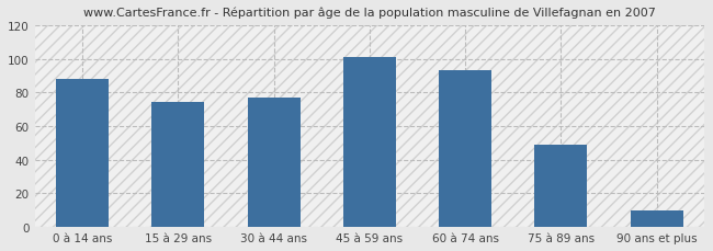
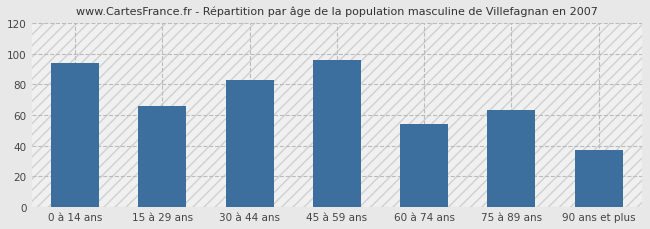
0 à 14 ans: 88 -> 94
15 à 29 ans: 74 -> 66
30 à 44 ans: 77 -> 83
45 à 59 ans: 101 -> 96
60 à 74 ans: 93 -> 54
75 à 89 ans: 49 -> 63
90 ans et plus: 10 -> 37
